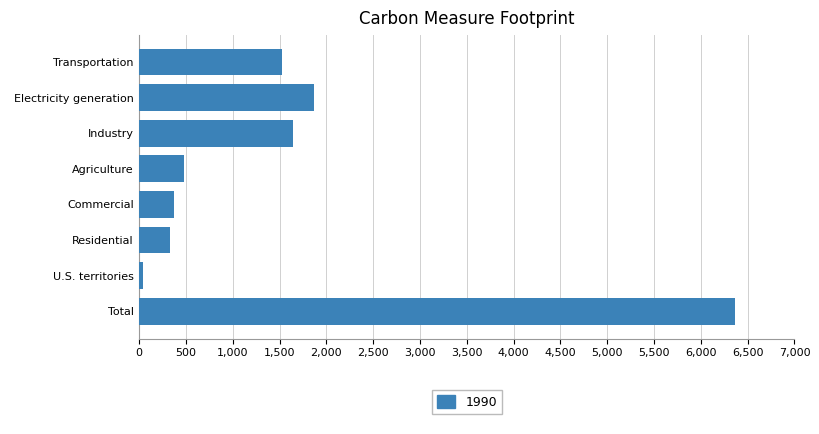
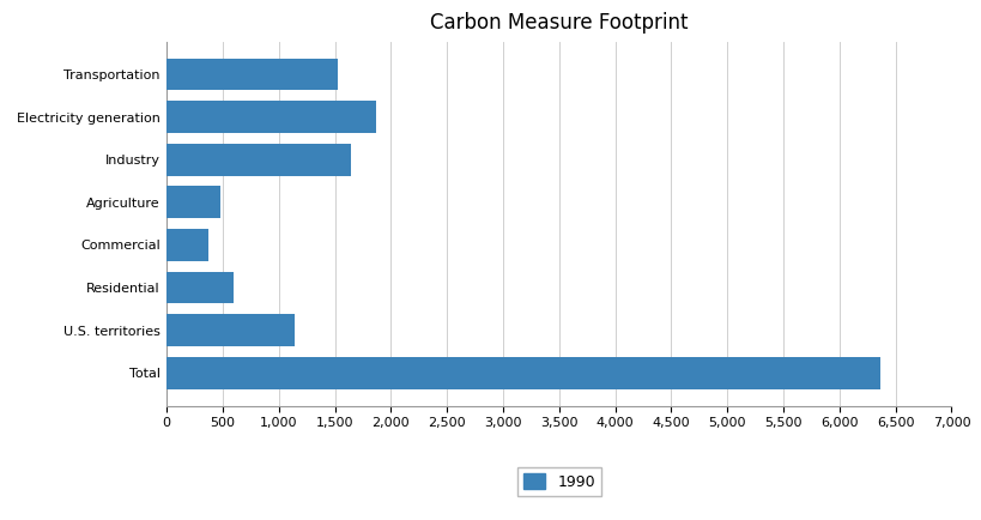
Residential: 330 -> 600
U.S. territories: 40 -> 1,140
